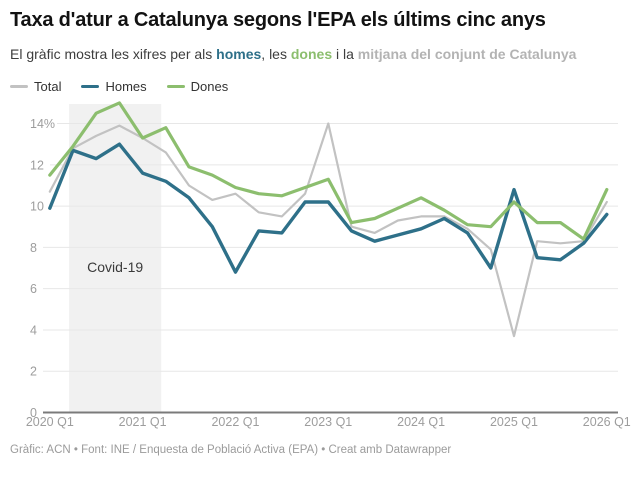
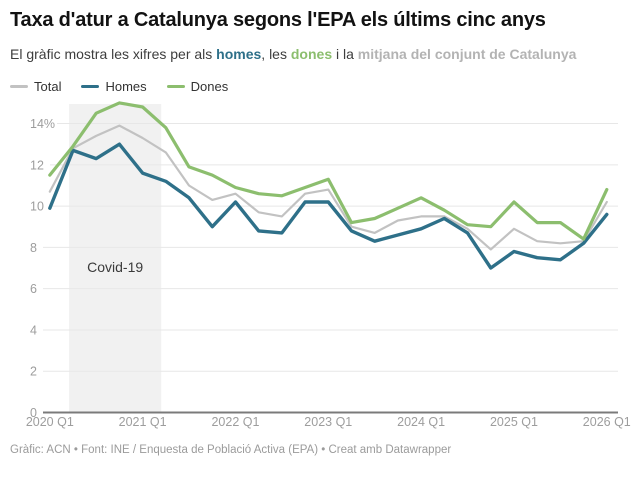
Dones/2021 Q1: 13.3% -> 14.8%
Homes/2022 Q1: 6.8% -> 10.2%
Total/2023 Q1: 14.0% -> 10.8%
Total/2025 Q1: 3.7% -> 8.9%
Homes/2025 Q1: 10.8% -> 7.8%
